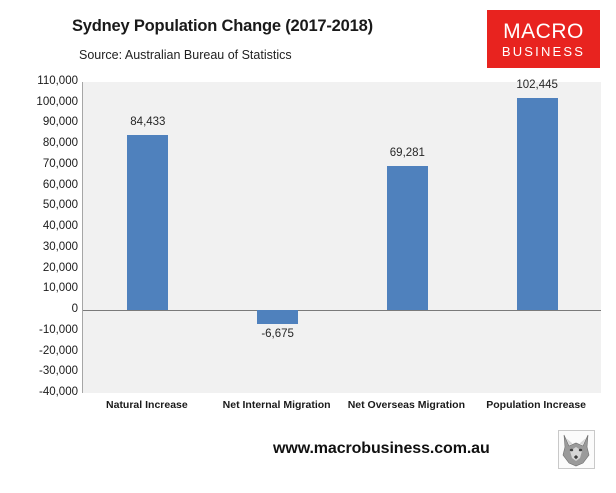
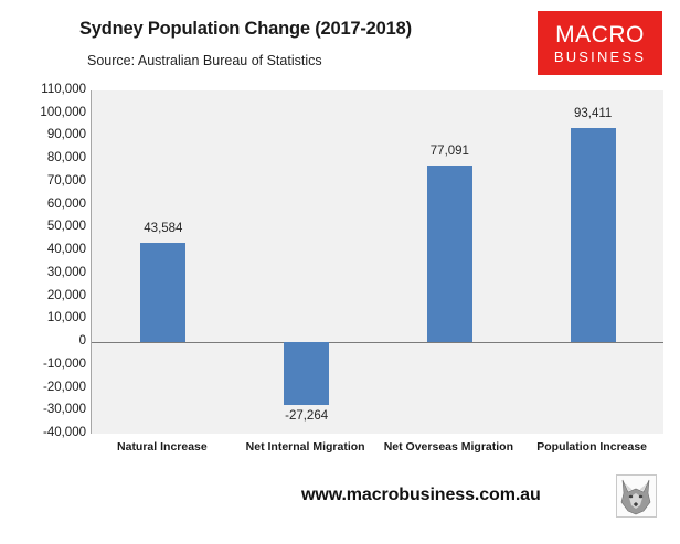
Natural Increase: 84,433 -> 43,584
Net Internal Migration: -6,675 -> -27,264
Net Overseas Migration: 69,281 -> 77,091
Population Increase: 102,445 -> 93,411
